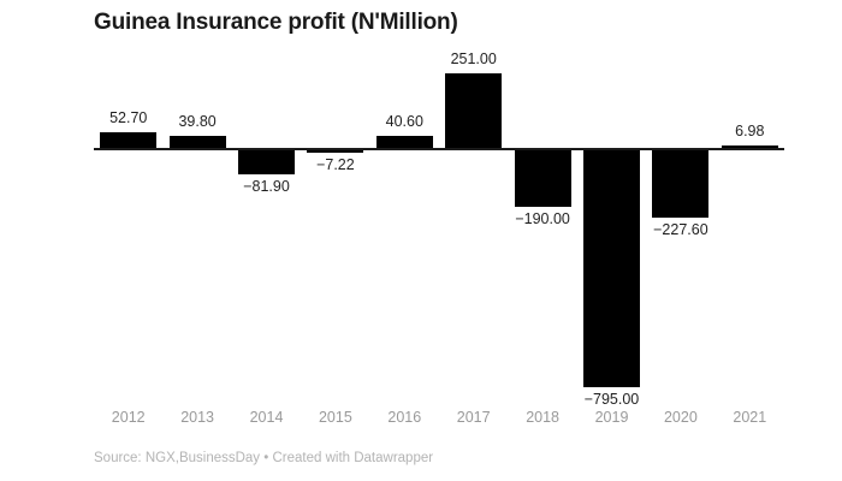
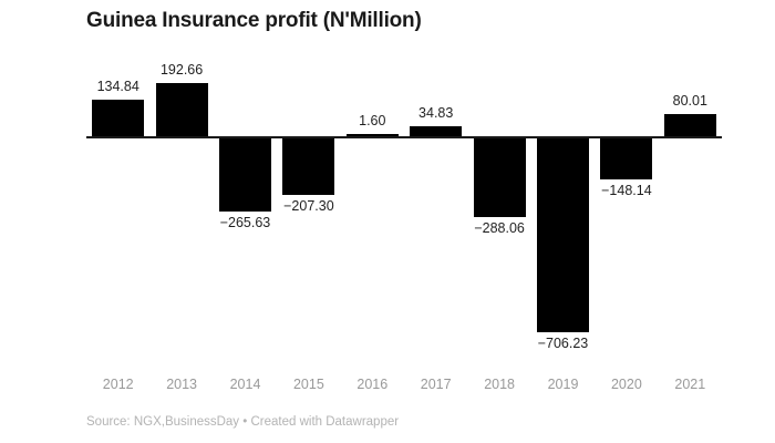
2012: 52.70 -> 134.84
2013: 39.80 -> 192.66
2014: −81.90 -> −265.63
2015: −7.22 -> −207.30
2016: 40.60 -> 1.60
2017: 251.00 -> 34.83
2018: −190.00 -> −288.06
2019: −795.00 -> −706.23
2020: −227.60 -> −148.14
2021: 6.98 -> 80.01
